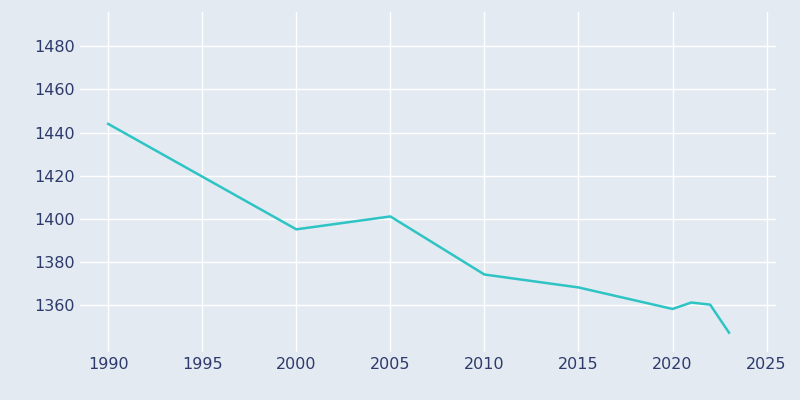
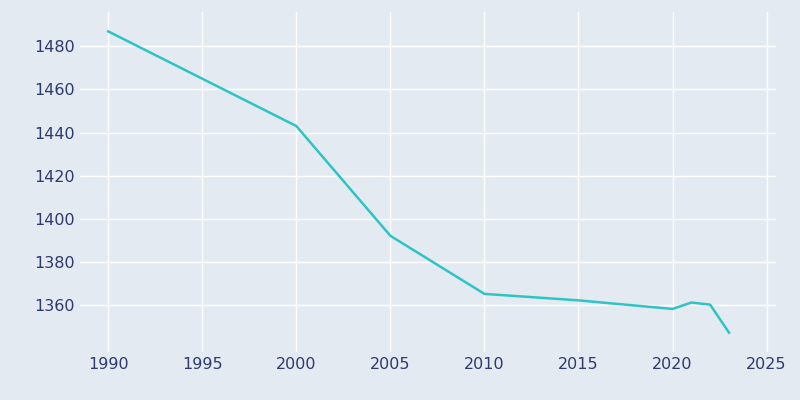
1990: 1444 -> 1487
2000: 1395 -> 1443
2005: 1401 -> 1392
2010: 1374 -> 1365
2015: 1368 -> 1362
